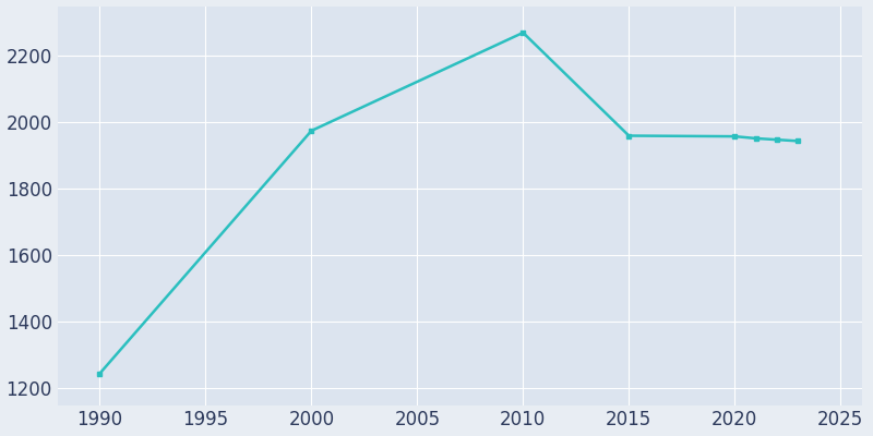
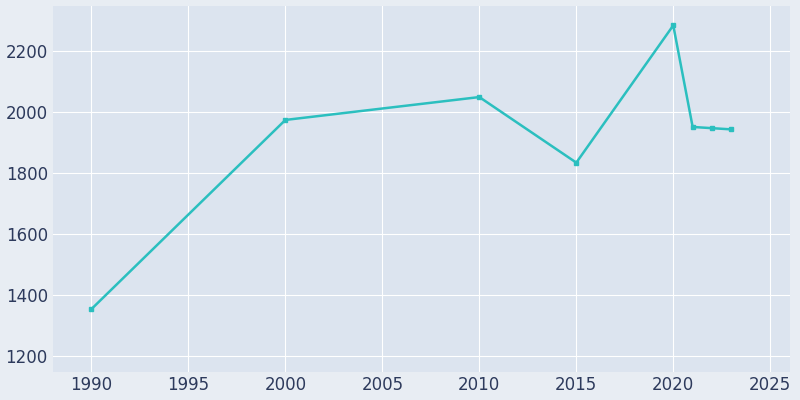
1990: 1245 -> 1355
2010: 2270 -> 2050
2015: 1960 -> 1835
2020: 1958 -> 2285
